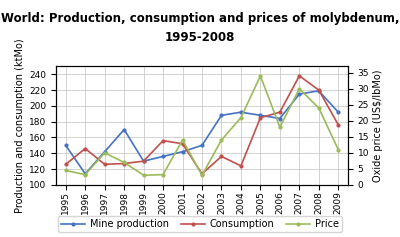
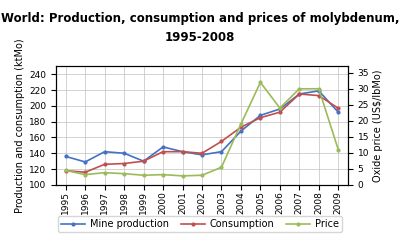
Mine production/1995: 150 -> 136
Consumption/1995: 126 -> 118
Mine production/1996: 114 -> 129
Consumption/1996: 146 -> 116
Price/1997: 10.0 -> 3.8
Mine production/1998: 170 -> 140
Price/1998: 7.0 -> 3.5
Mine production/2000: 136 -> 148
Consumption/2000: 156 -> 142
Consumption/2001: 152 -> 142
Price/2001: 14.0 -> 2.8
Mine production/2002: 150 -> 138
Consumption/2002: 114 -> 140
Mine production/2003: 188 -> 142
Consumption/2003: 136 -> 155
Price/2003: 14.0 -> 5.5
Mine production/2004: 192 -> 168
Consumption/2004: 124 -> 173
Price/2004: 21.0 -> 19.0
Price/2005: 34.0 -> 32.0
Mine production/2006: 184 -> 196
Price/2006: 18.0 -> 24.0
Consumption/2007: 238 -> 215
Consumption/2008: 220 -> 213
Price/2008: 24.0 -> 30.0
Consumption/2009: 176 -> 197
